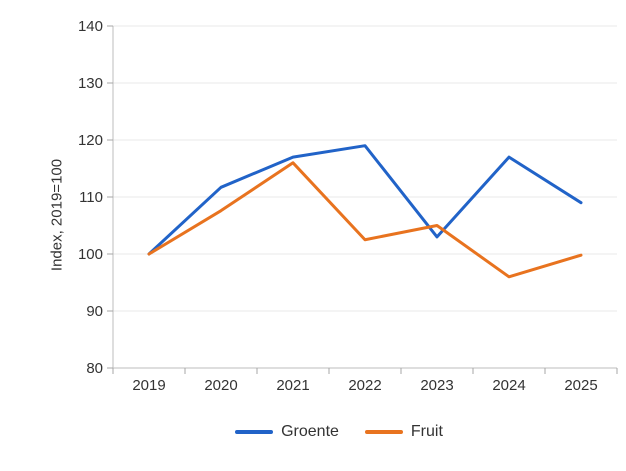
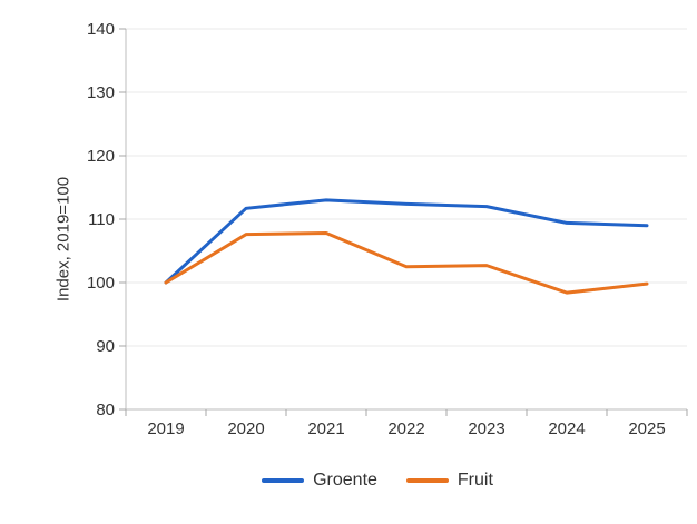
Groente/2021: 117 -> 113
Fruit/2021: 116 -> 108
Groente/2022: 119 -> 112
Groente/2023: 103 -> 112
Fruit/2023: 105 -> 103
Groente/2024: 117 -> 109
Fruit/2024: 96 -> 98
